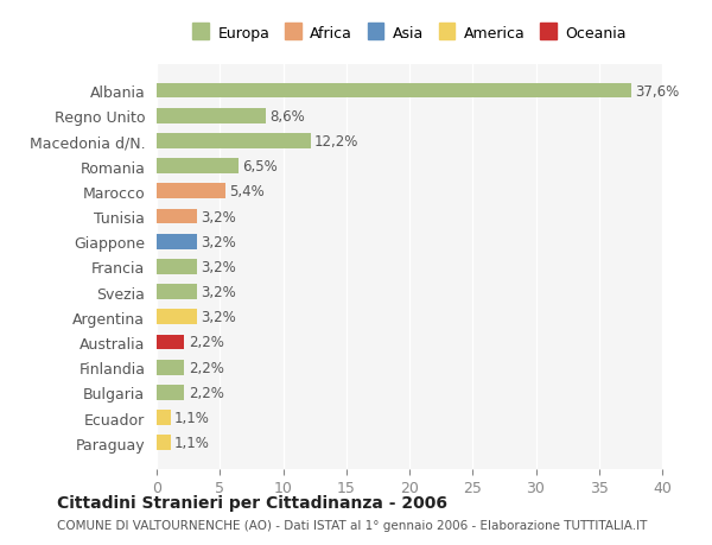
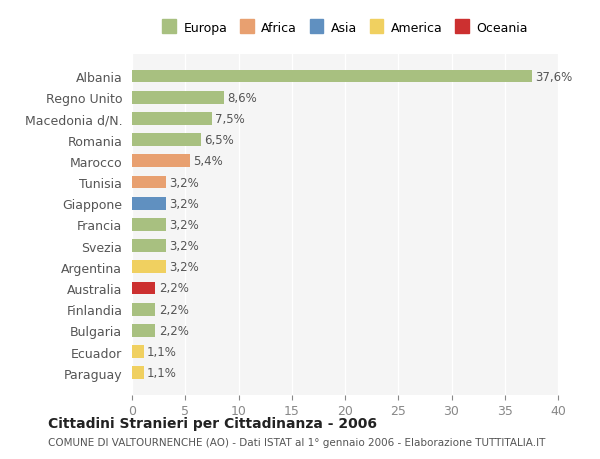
Macedonia d/N.: 12,2% -> 7,5%
